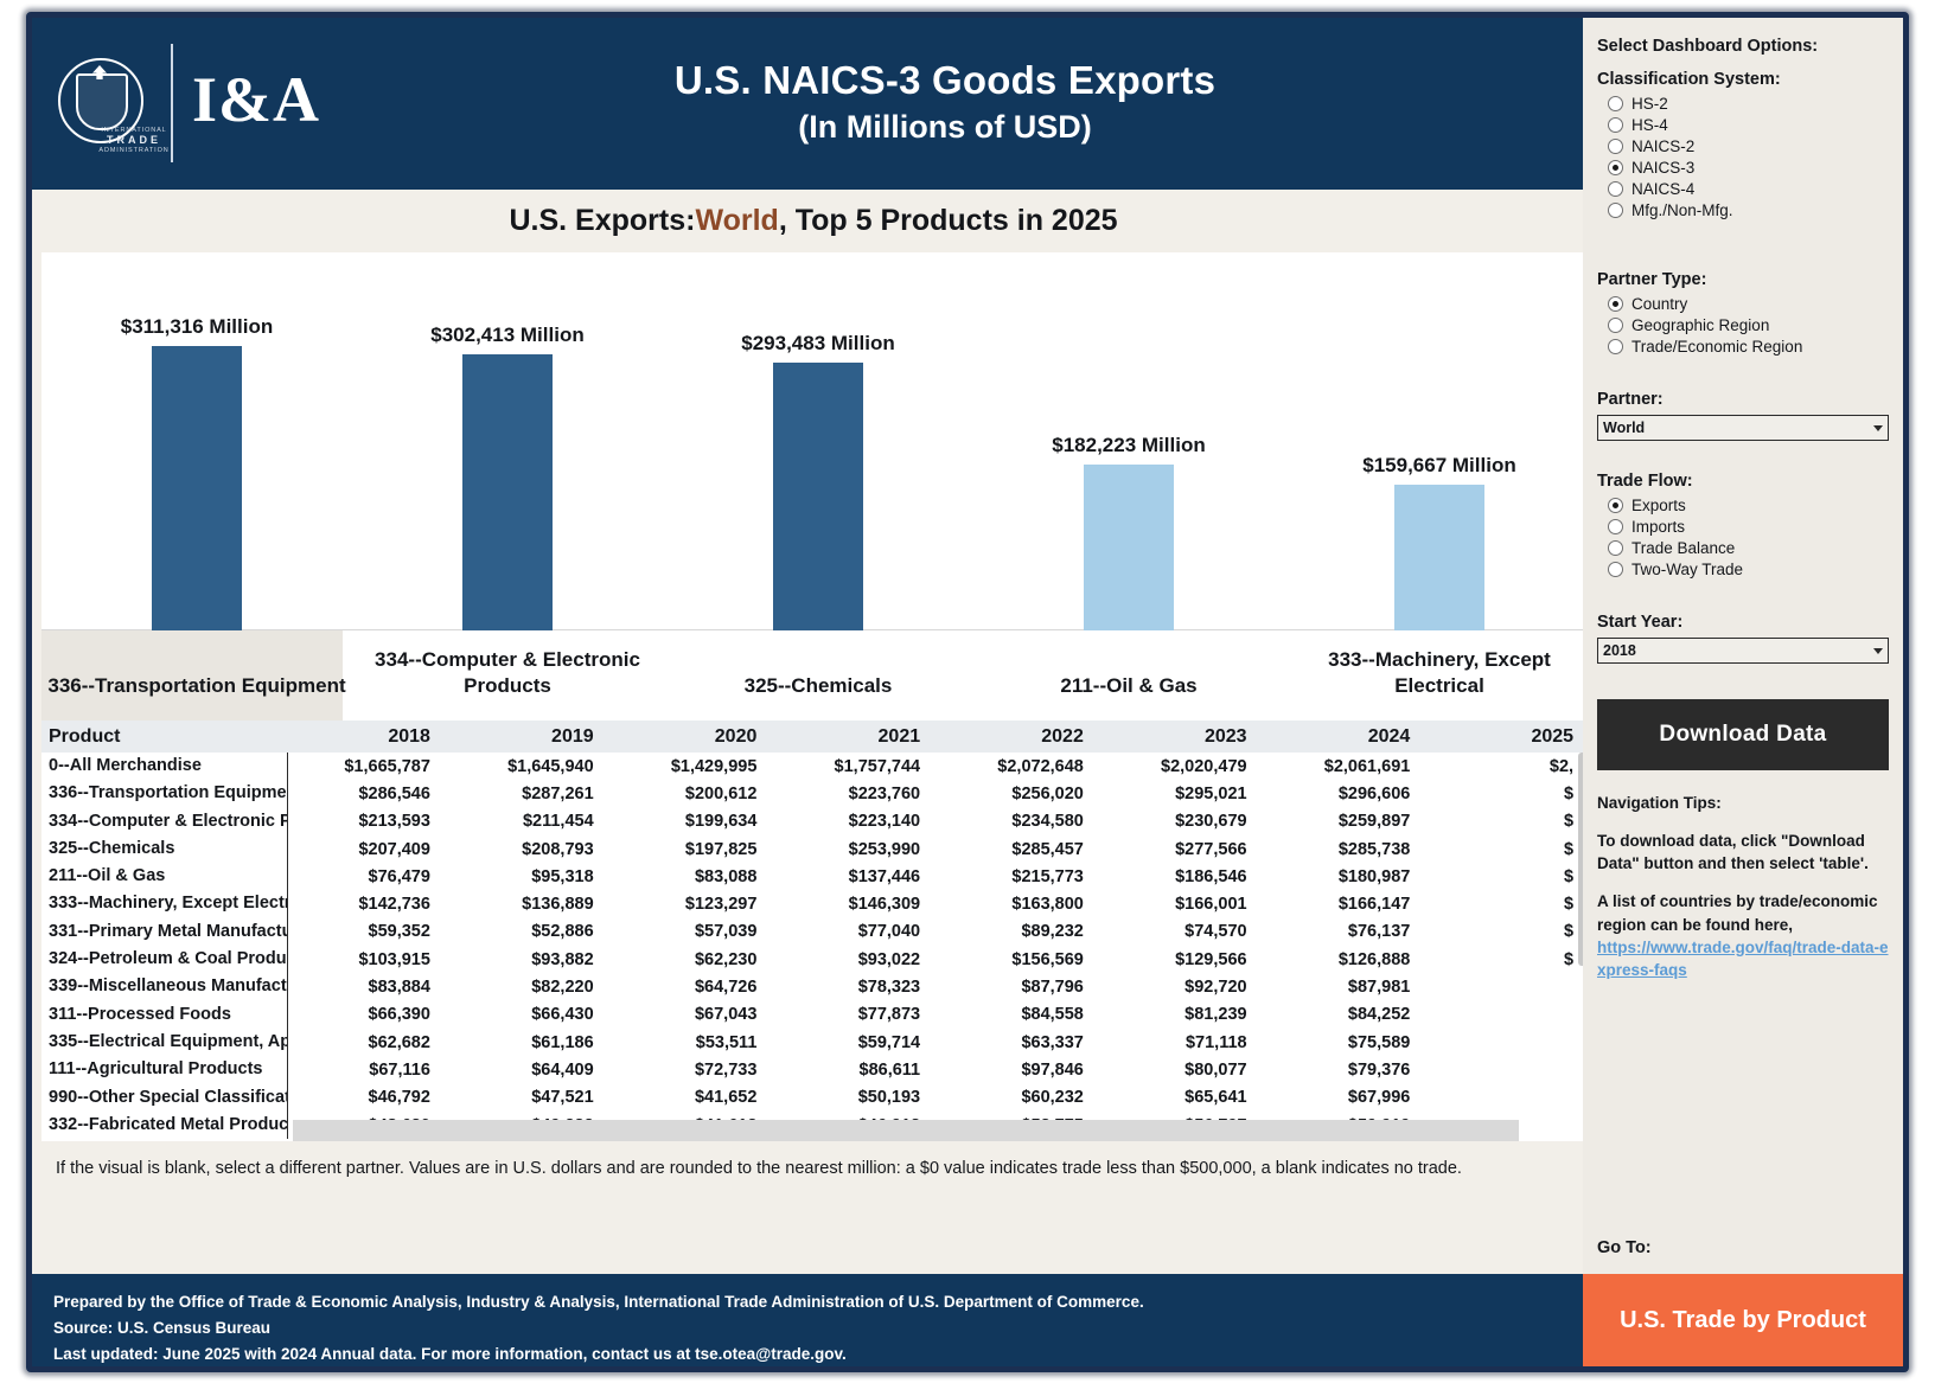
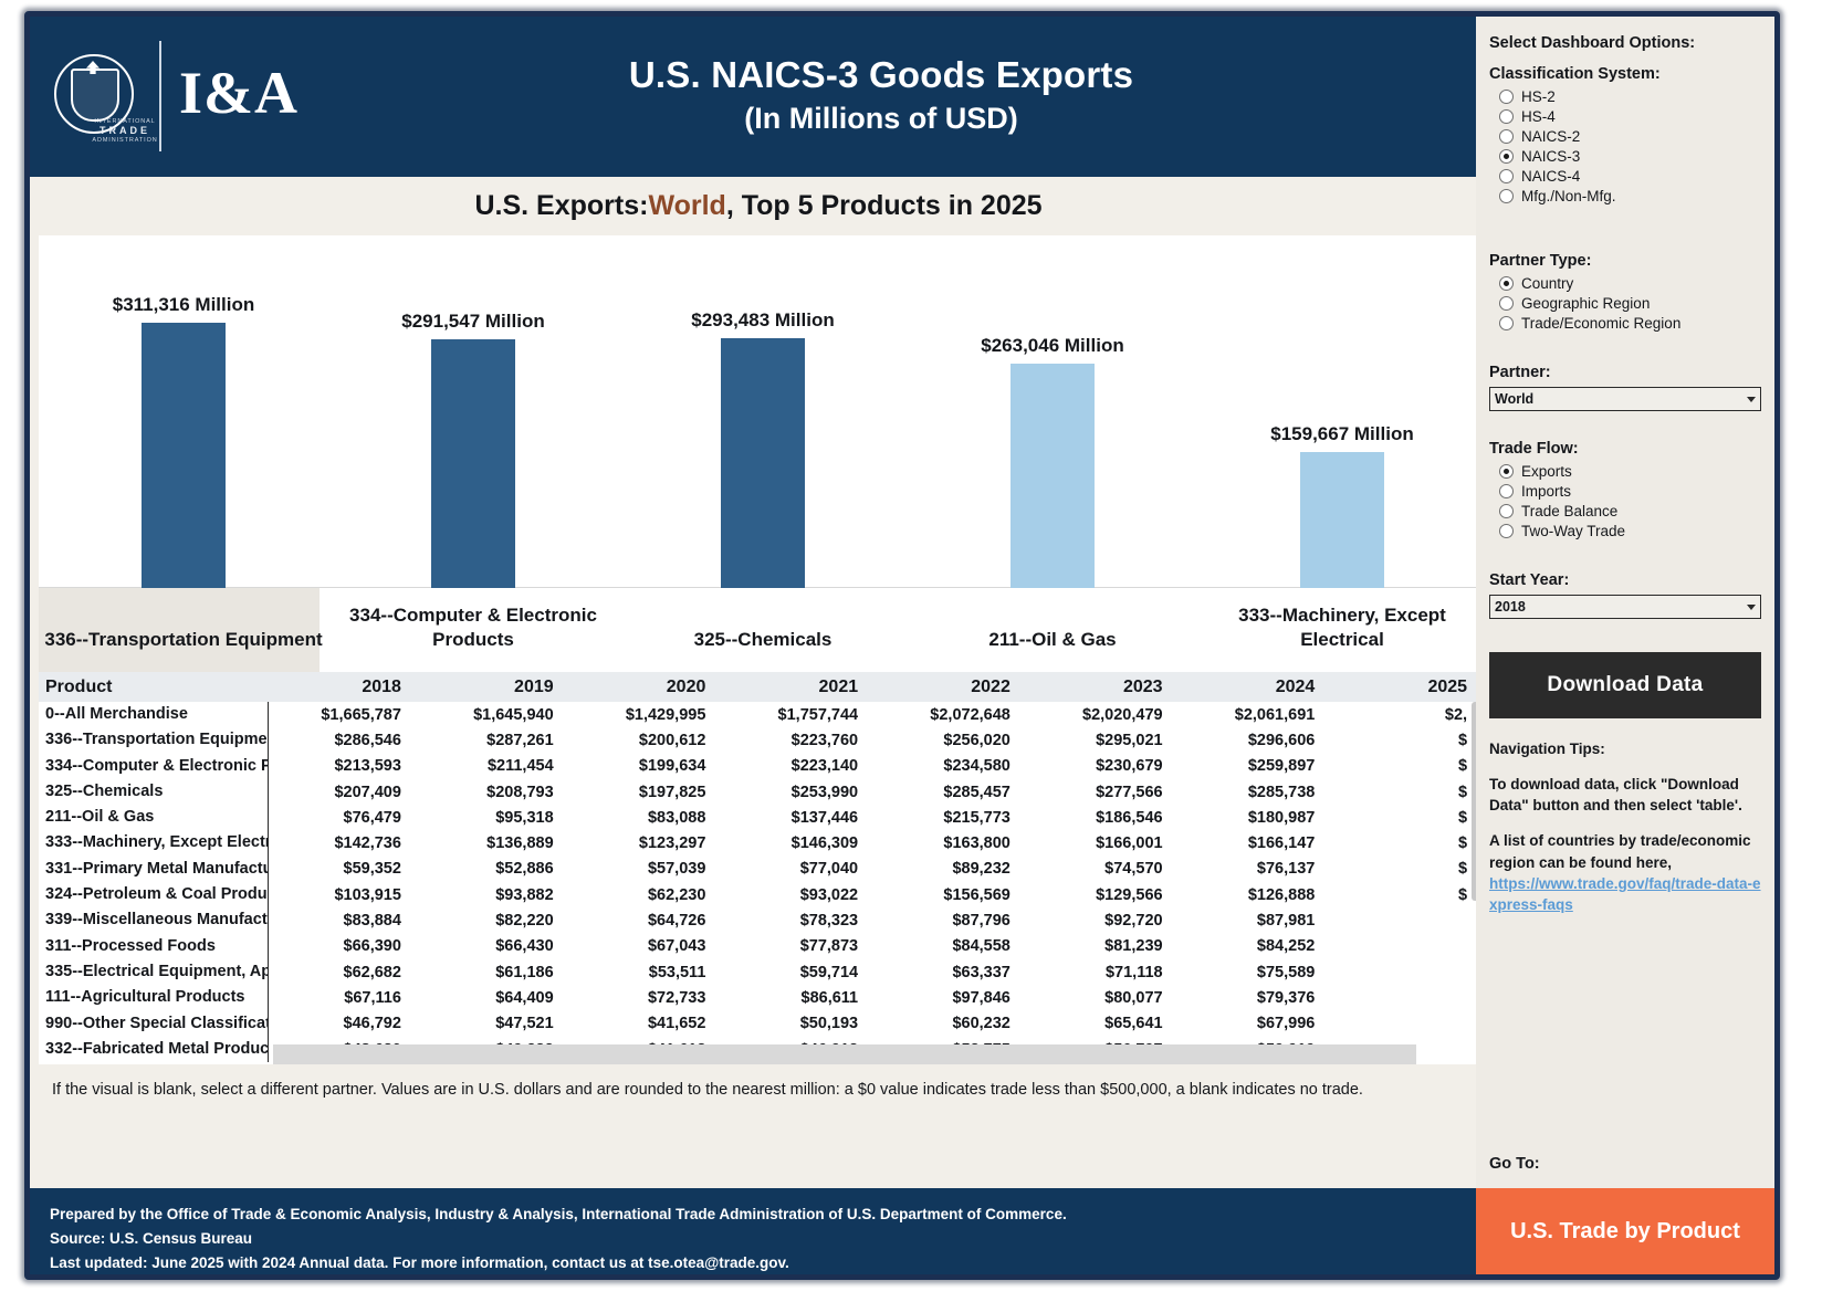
334--Computer & Electronic Products: $302,413 -> $291,547
211--Oil & Gas: $182,223 -> $263,046
